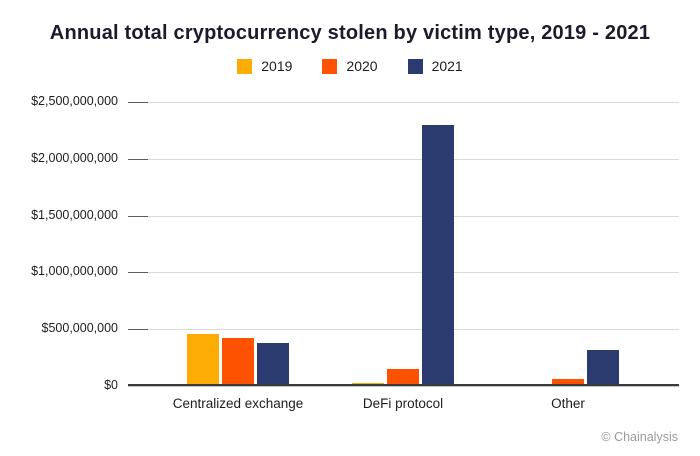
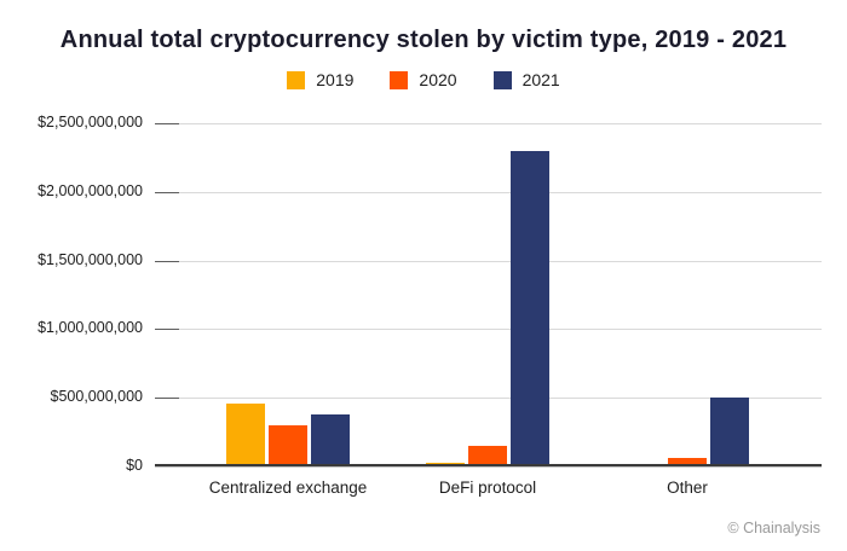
2020/Centralized exchange: $420000000 -> $300000000
2021/Other: $320000000 -> $500000000
